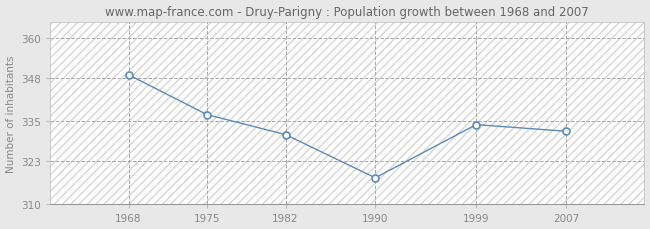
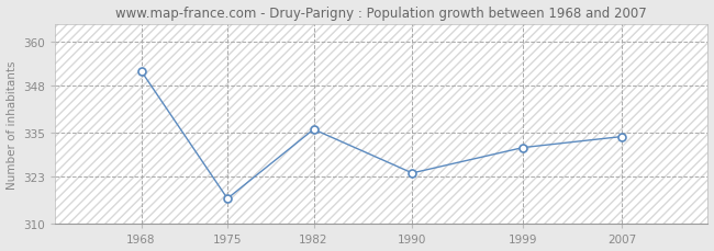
1968: 349 -> 352
1975: 337 -> 317
1982: 331 -> 336
1990: 318 -> 324
1999: 334 -> 331
2007: 332 -> 334
